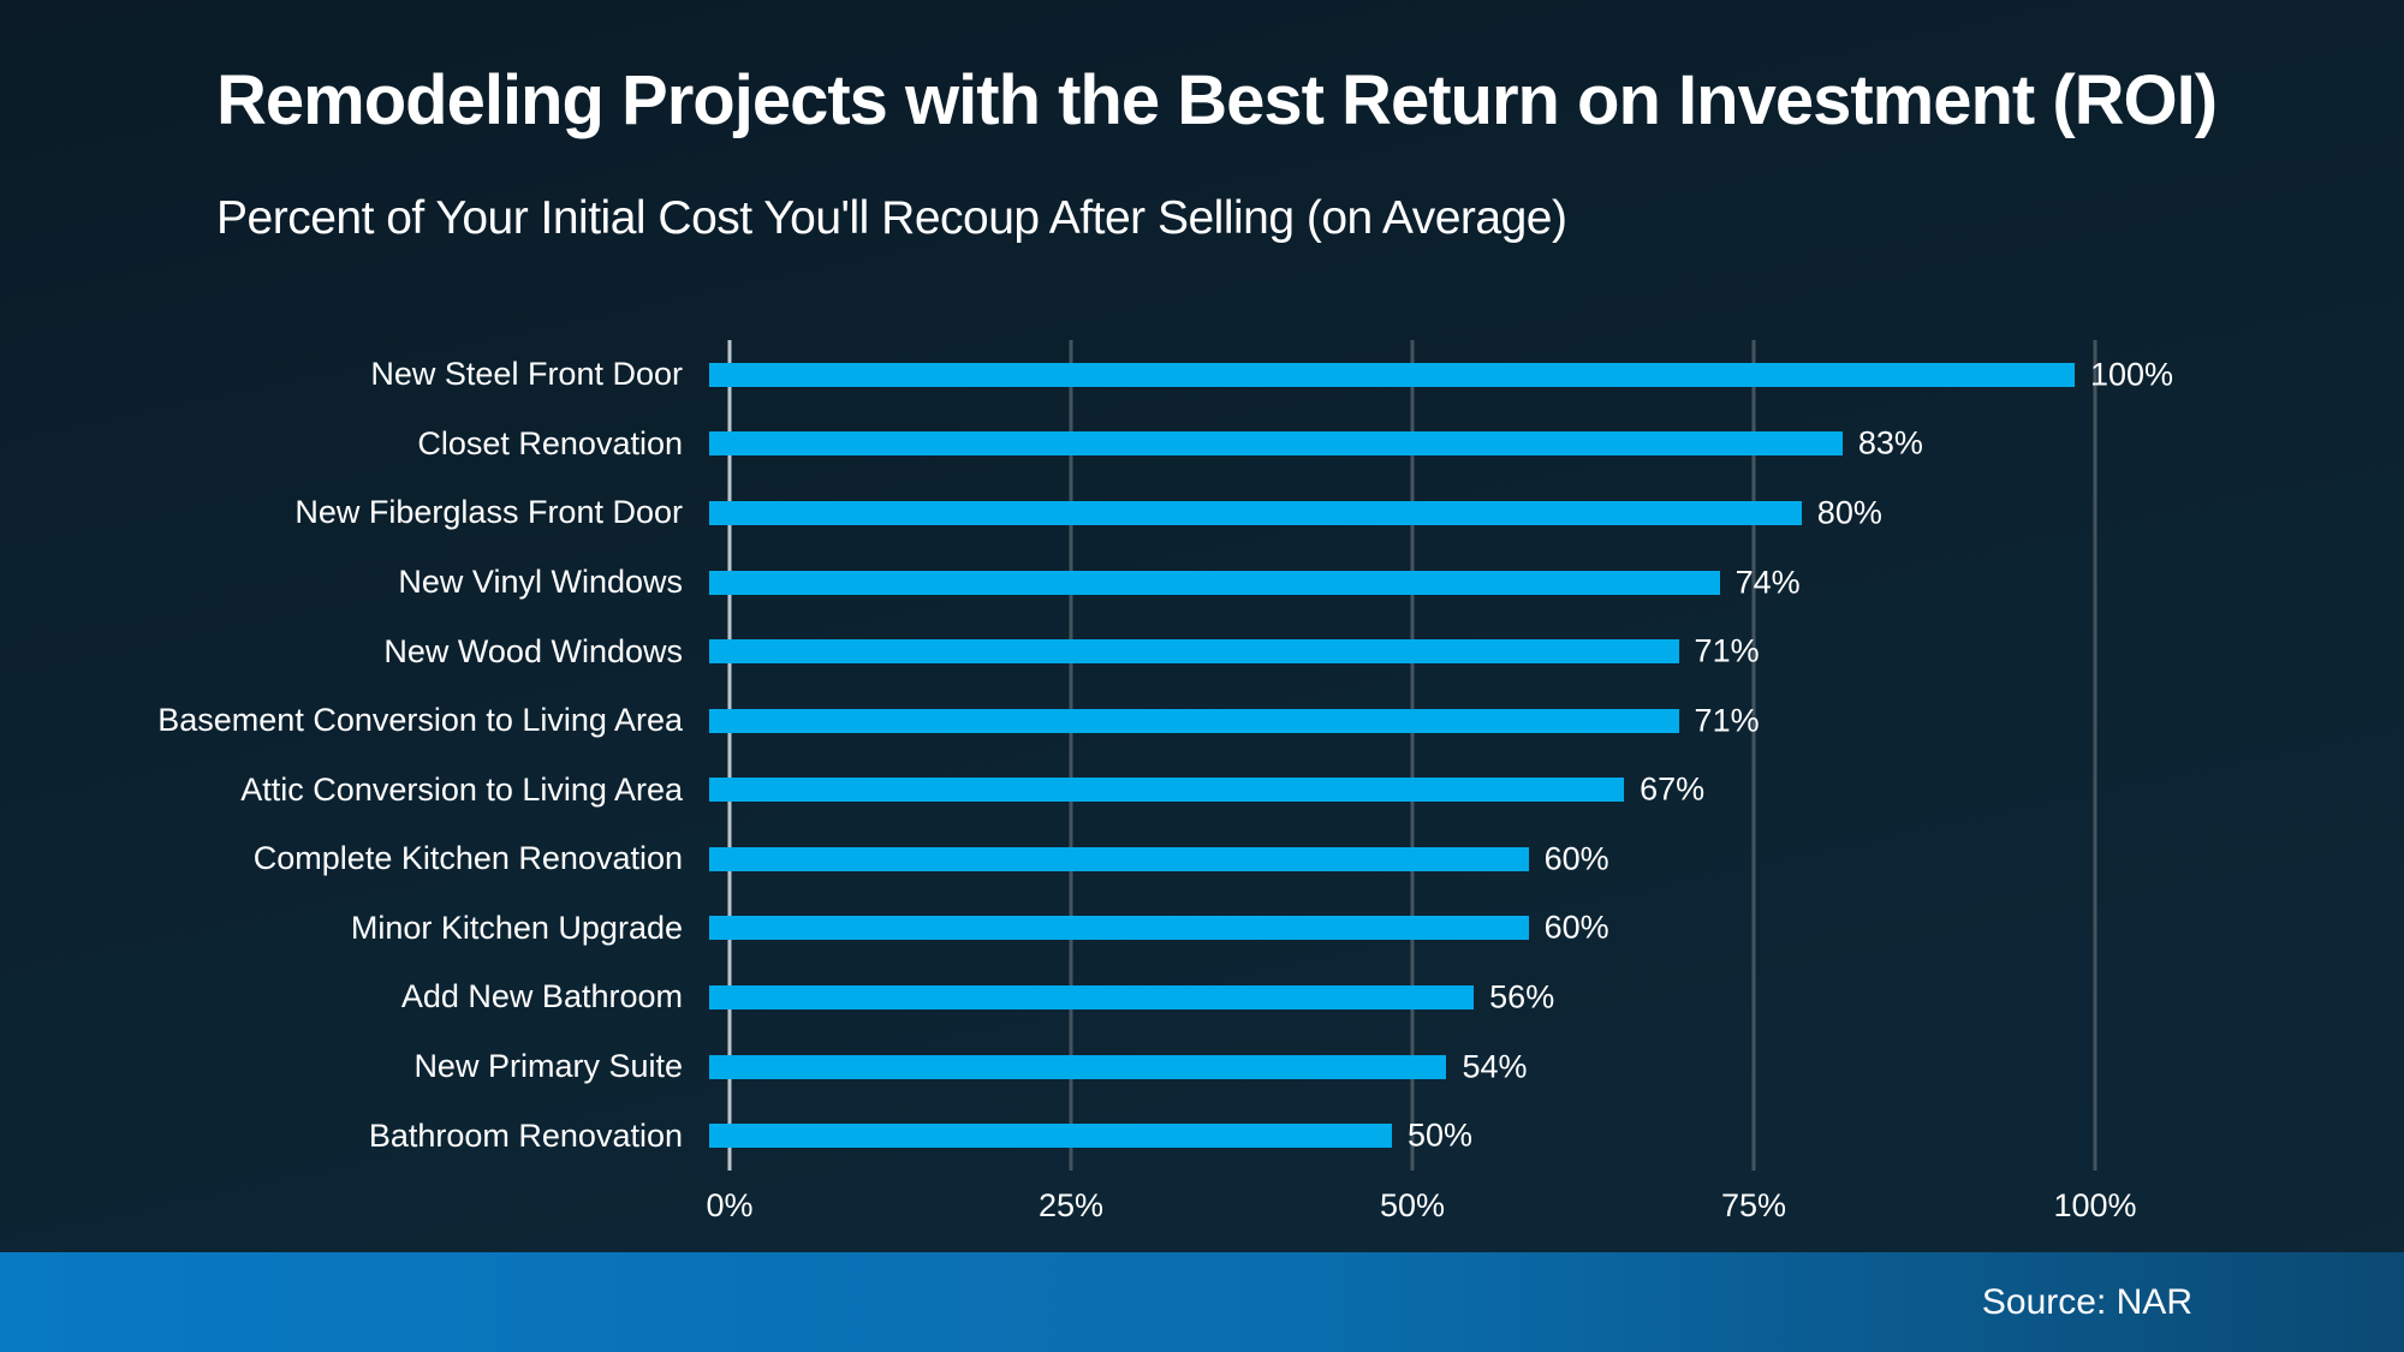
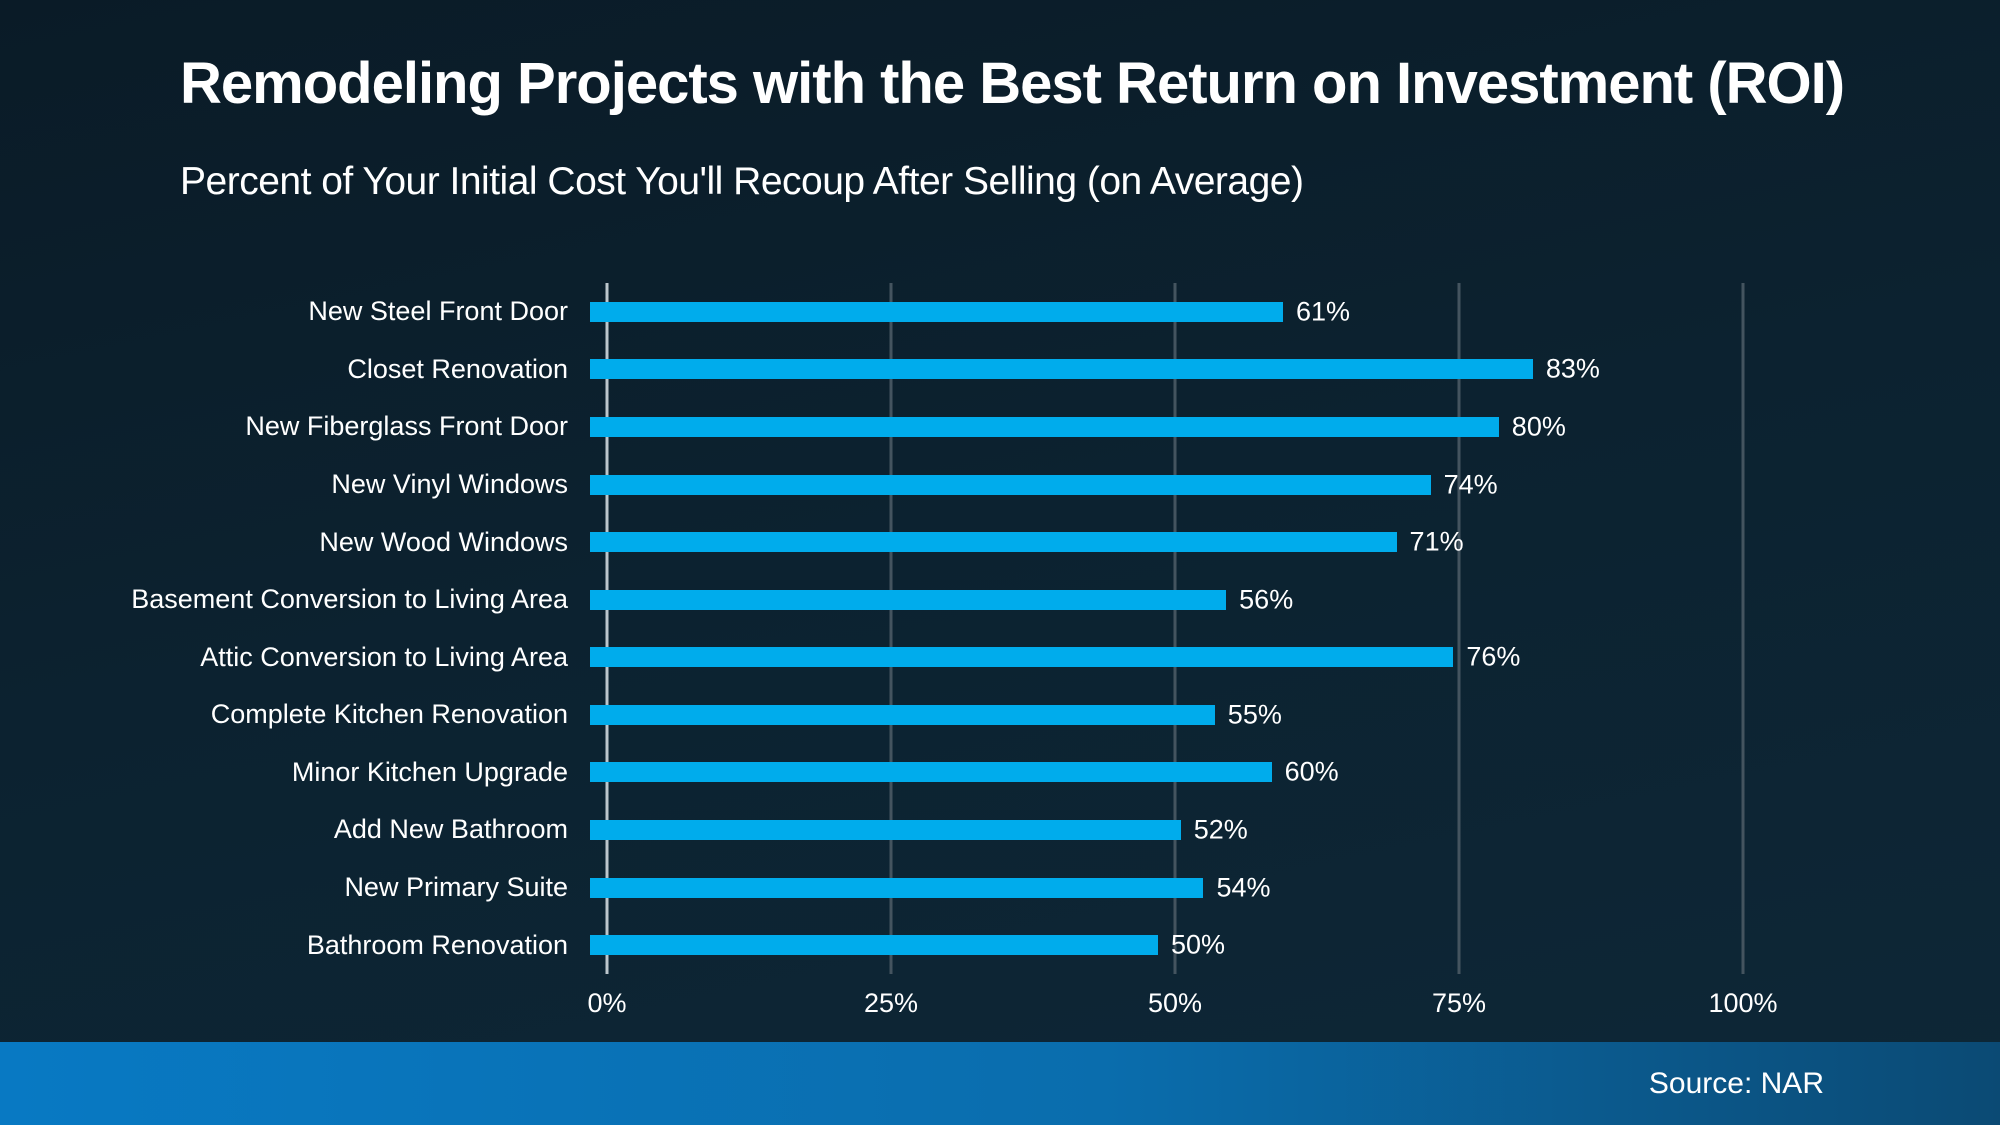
New Steel Front Door: 100% -> 61%
Basement Conversion to Living Area: 71% -> 56%
Attic Conversion to Living Area: 67% -> 76%
Complete Kitchen Renovation: 60% -> 55%
Add New Bathroom: 56% -> 52%
